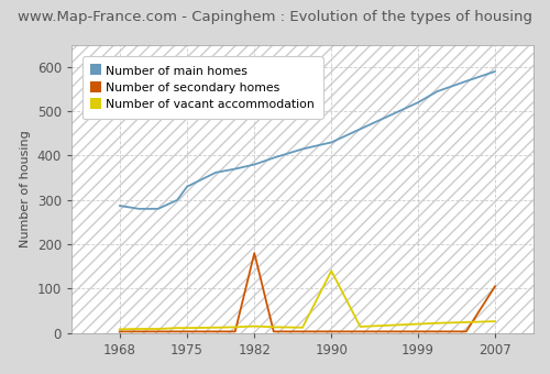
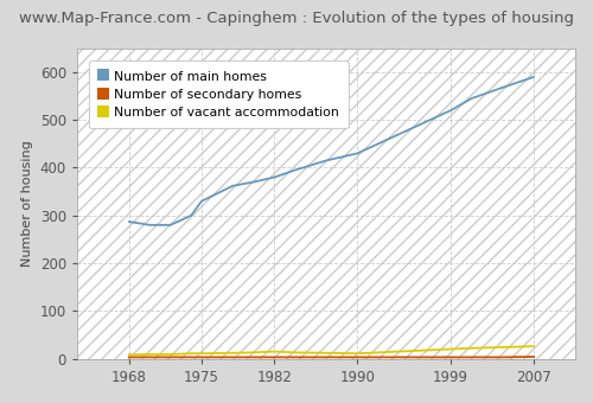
Number of secondary homes/1982: 180 -> 3
Number of vacant accommodation/1990: 140 -> 11
Number of secondary homes/2007: 105 -> 4
